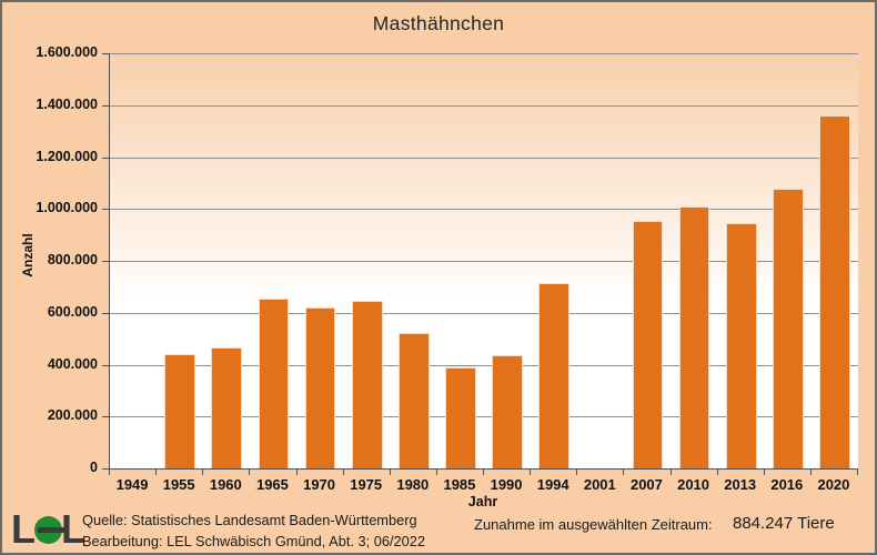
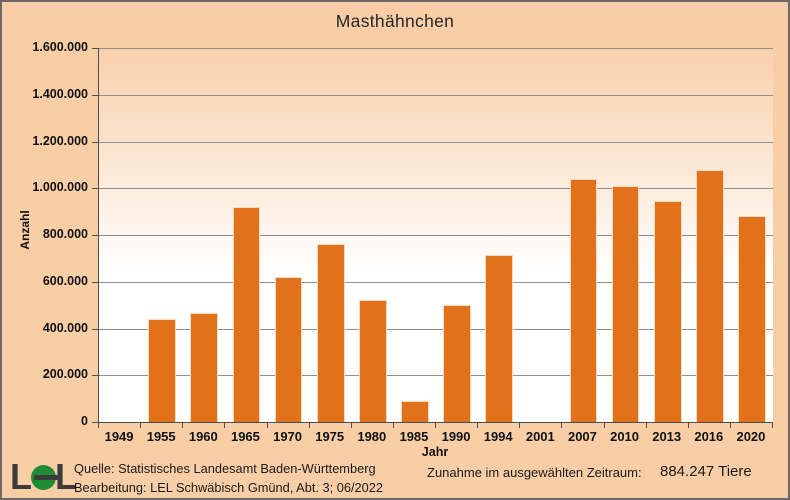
1965: 660000 -> 920000
1975: 650000 -> 760000
1985: 390000 -> 90000
1990: 440000 -> 500000
2007: 960000 -> 1040000
2020: 1360000 -> 880000
